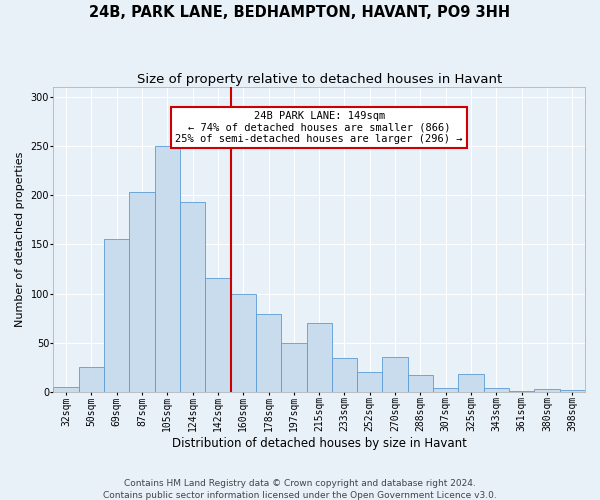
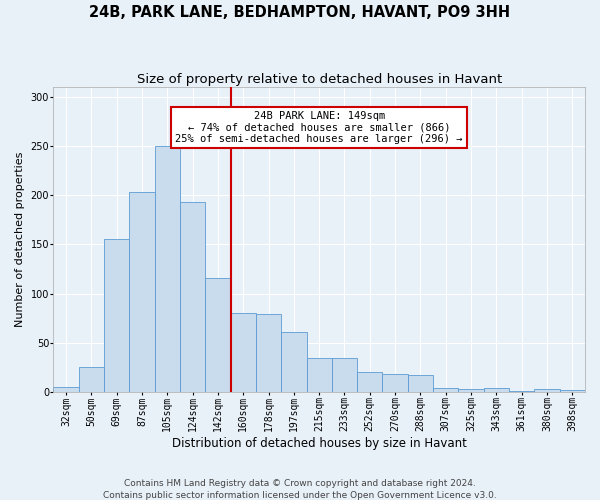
160sqm: 100 -> 80
197sqm: 50 -> 61
215sqm: 70 -> 35
270sqm: 36 -> 18
325sqm: 18 -> 3
